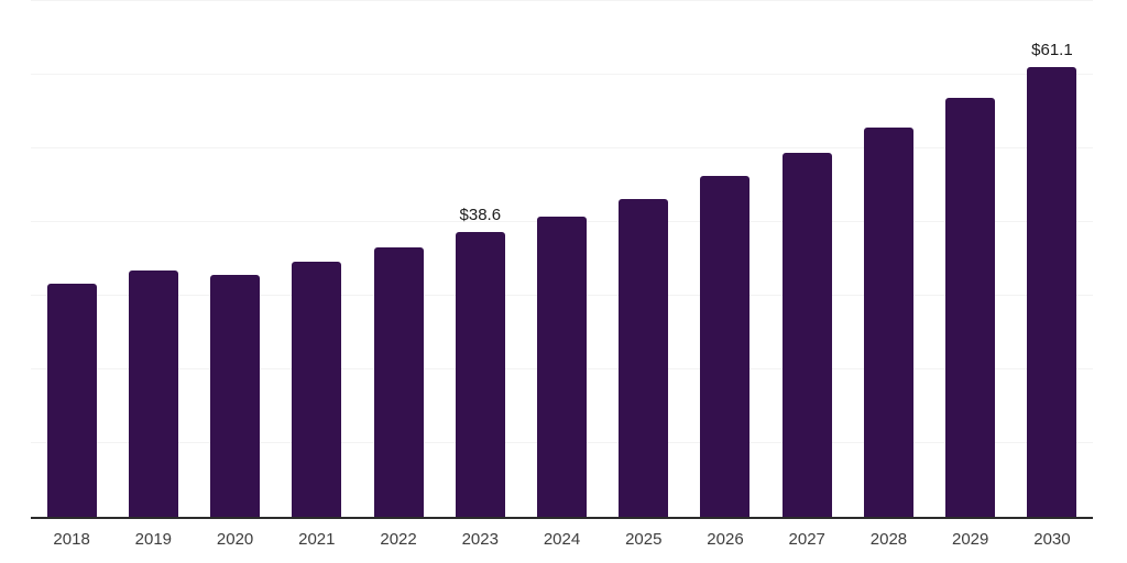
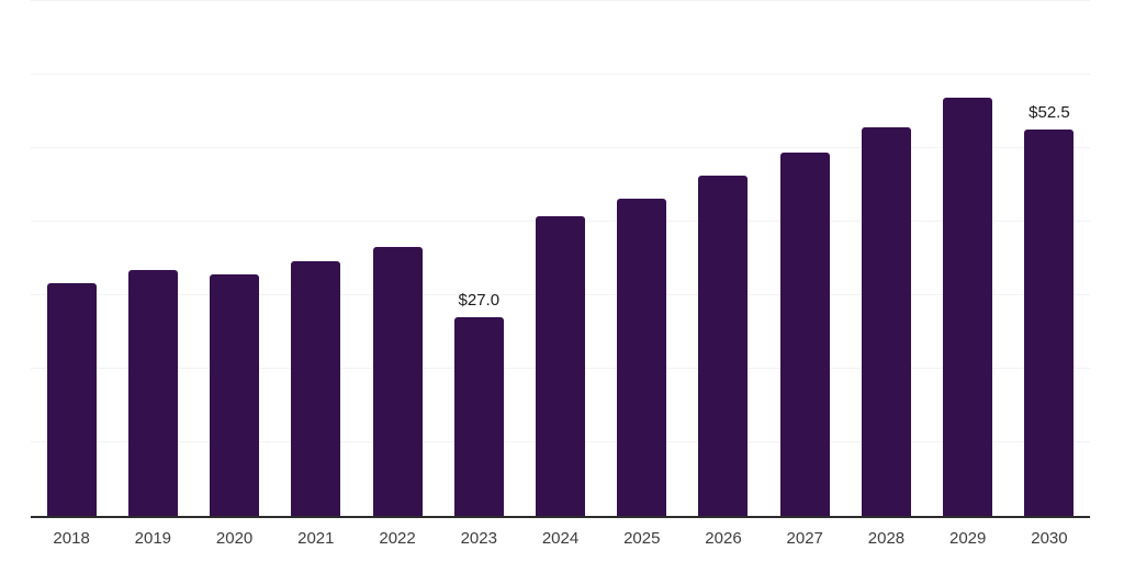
2023: $38.6 -> $27.0
2030: $61.1 -> $52.5
